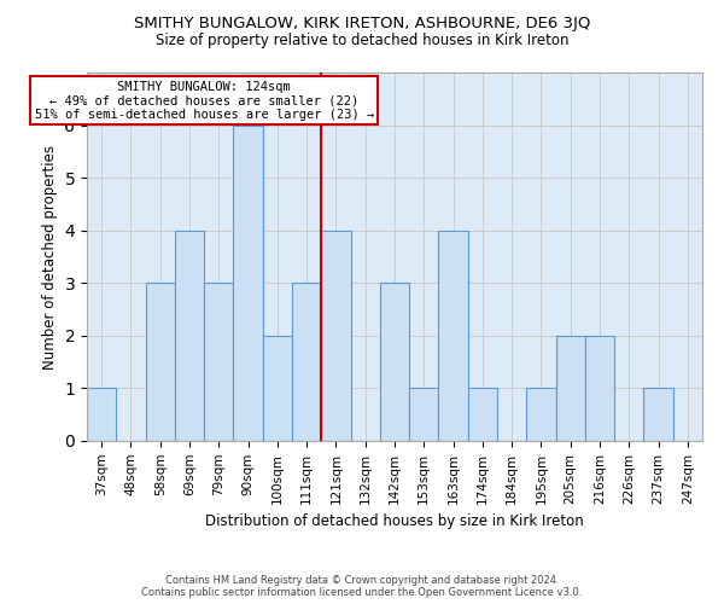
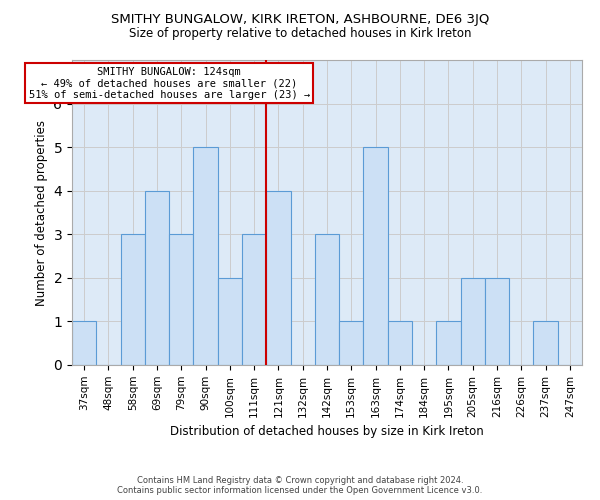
90sqm: 6 -> 5
163sqm: 4 -> 5
